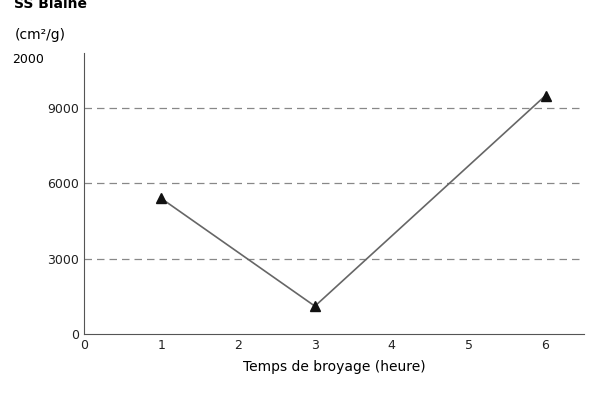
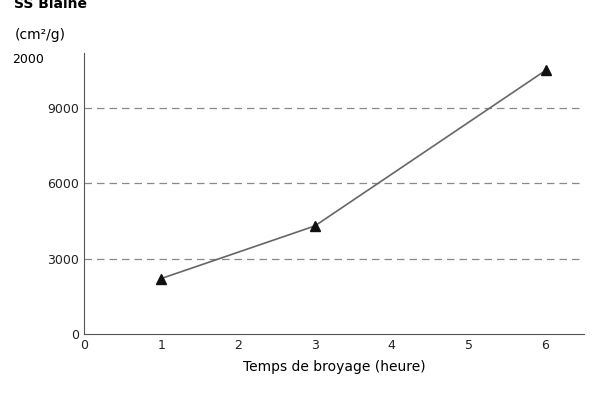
1: 5400 -> 2200
3: 1100 -> 4300
6: 9500 -> 10500
